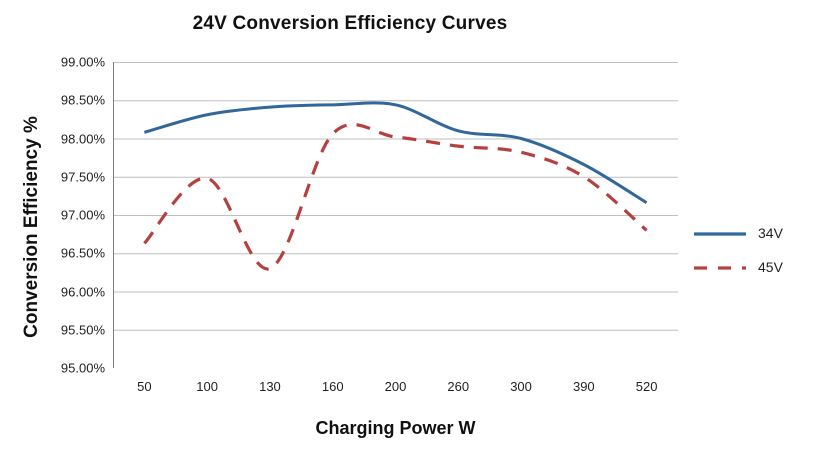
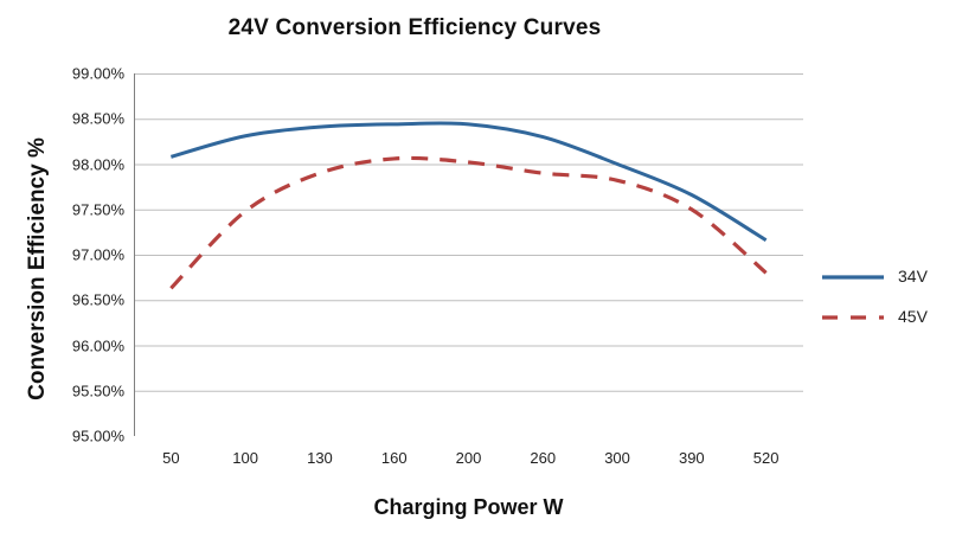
45V/130: 96.3% -> 97.9%
34V/260: 98.1% -> 98.3%
